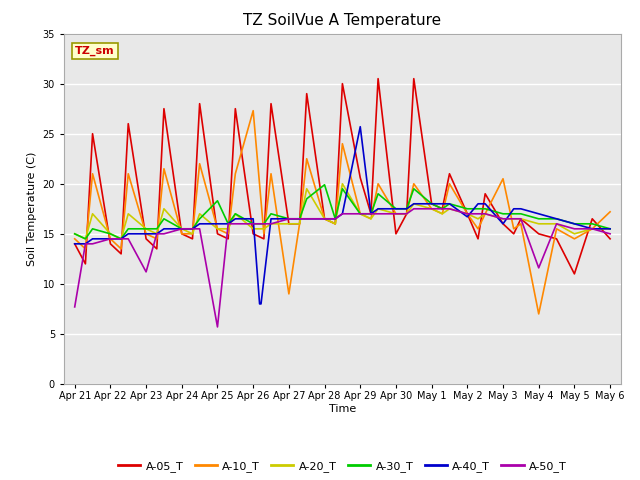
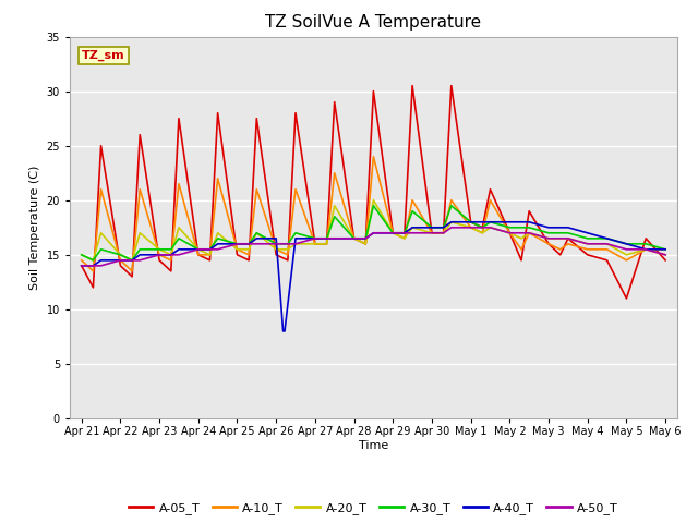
A-50_T/Apr 21: 7.7 -> 14.0
A-50_T/Apr 23: 11.2 -> 15.0
A-30_T/Apr 25: 18.3 -> 16.0
A-50_T/Apr 25: 5.7 -> 16.0
A-10_T/Apr 26: 27.3 -> 15.5
A-10_T/Apr 27: 9.0 -> 16.0
A-30_T/Apr 28: 19.9 -> 16.5
A-05_T/Apr 29: 20.6 -> 17.0
A-40_T/Apr 29: 25.7 -> 17.0
A-05_T/Apr 30: 15.0 -> 17.0
A-40_T/May 2: 16.7 -> 18.0
A-10_T/May 3: 20.5 -> 16.0
A-40_T/May 3: 16.0 -> 17.5
A-10_T/May 4: 7.0 -> 15.5
A-50_T/May 4: 11.6 -> 16.0
A-10_T/May 6: 17.2 -> 15.0
